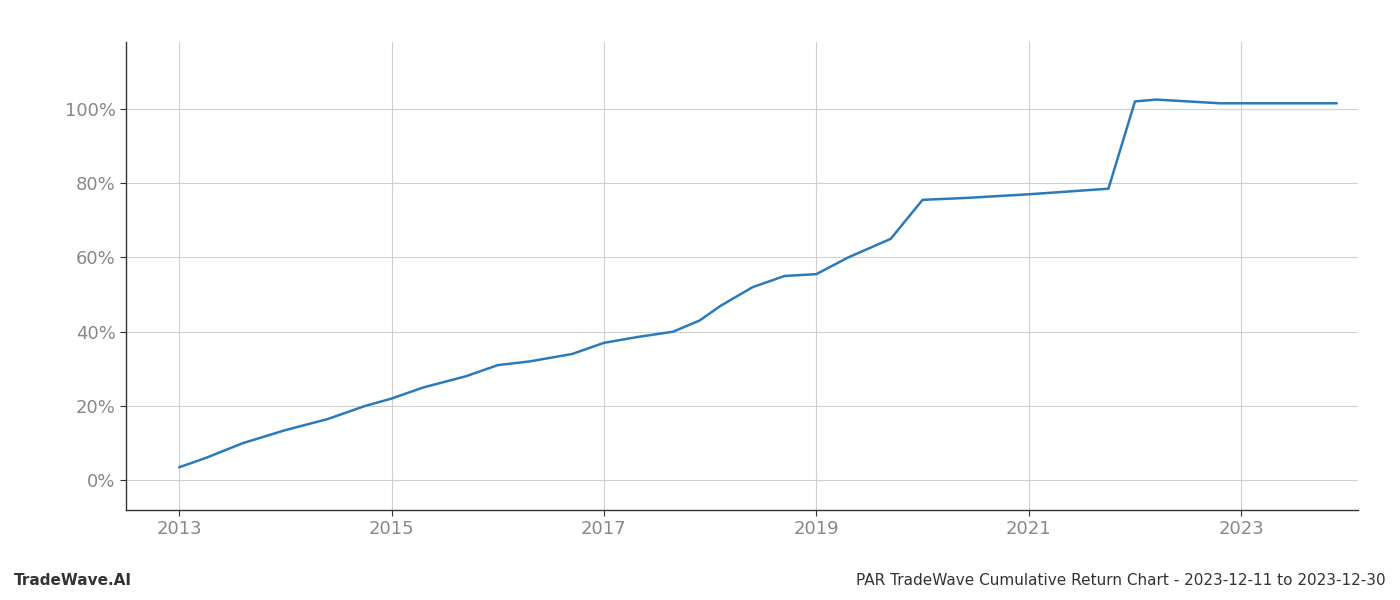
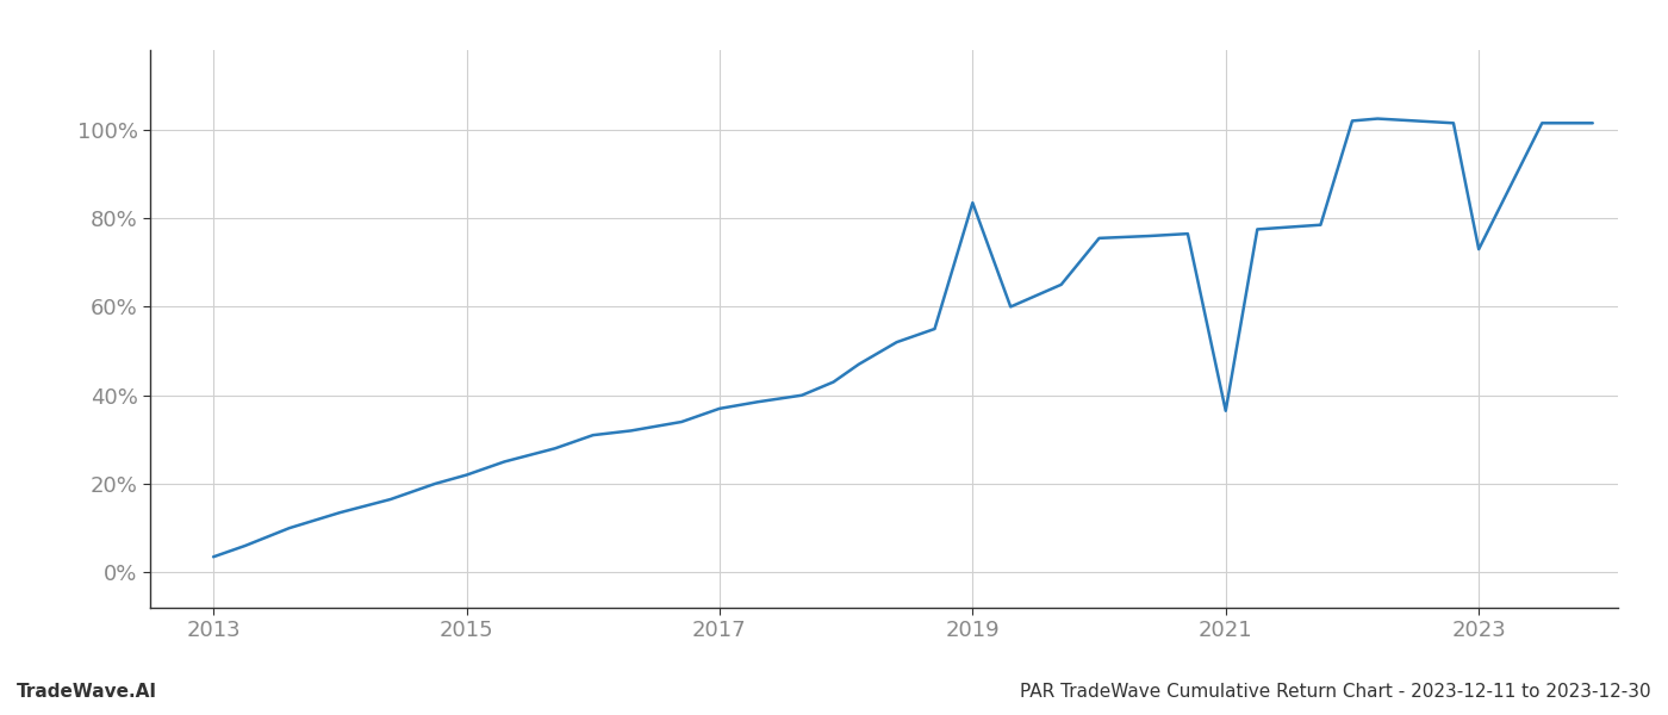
2019: 55.5% -> 83.5%
2021: 77.0% -> 36.5%
2023: 101.5% -> 73.0%
